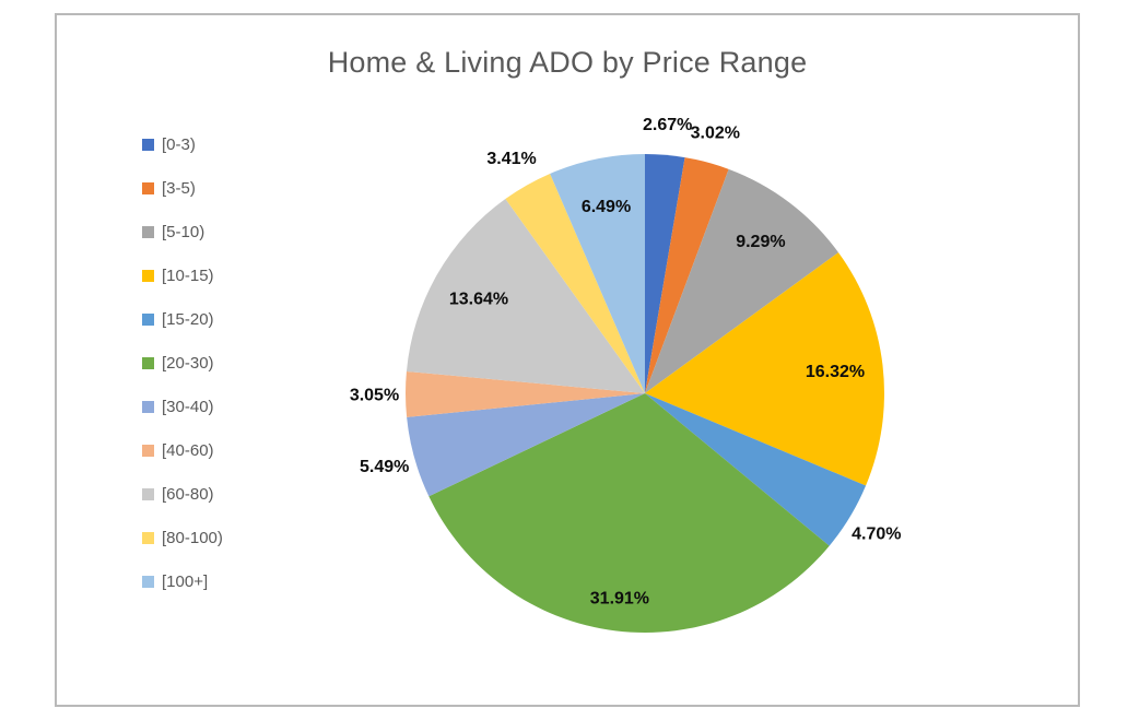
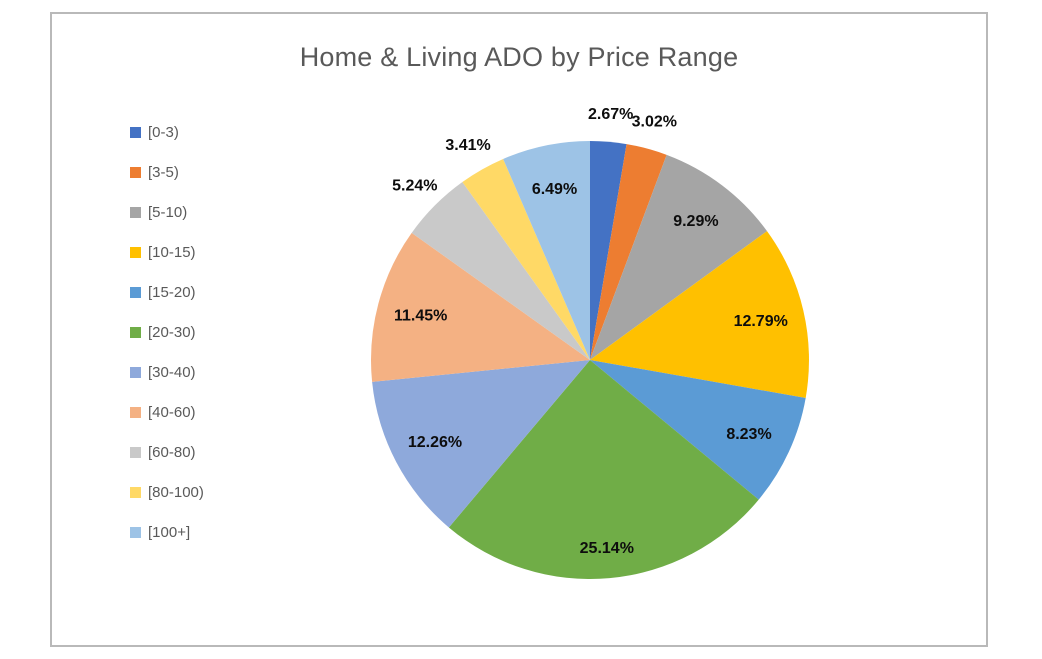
[10-15): 16.32% -> 12.79%
[15-20): 4.70% -> 8.23%
[20-30): 31.91% -> 25.14%
[30-40): 5.49% -> 12.26%
[40-60): 3.05% -> 11.45%
[60-80): 13.64% -> 5.24%
